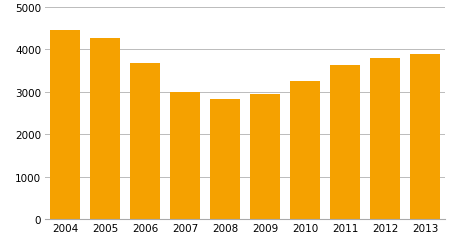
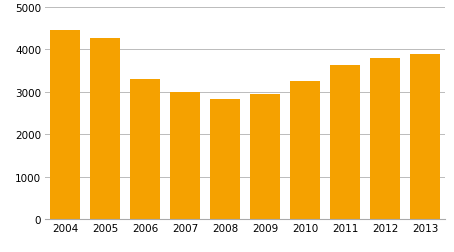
2006: 3680 -> 3300
